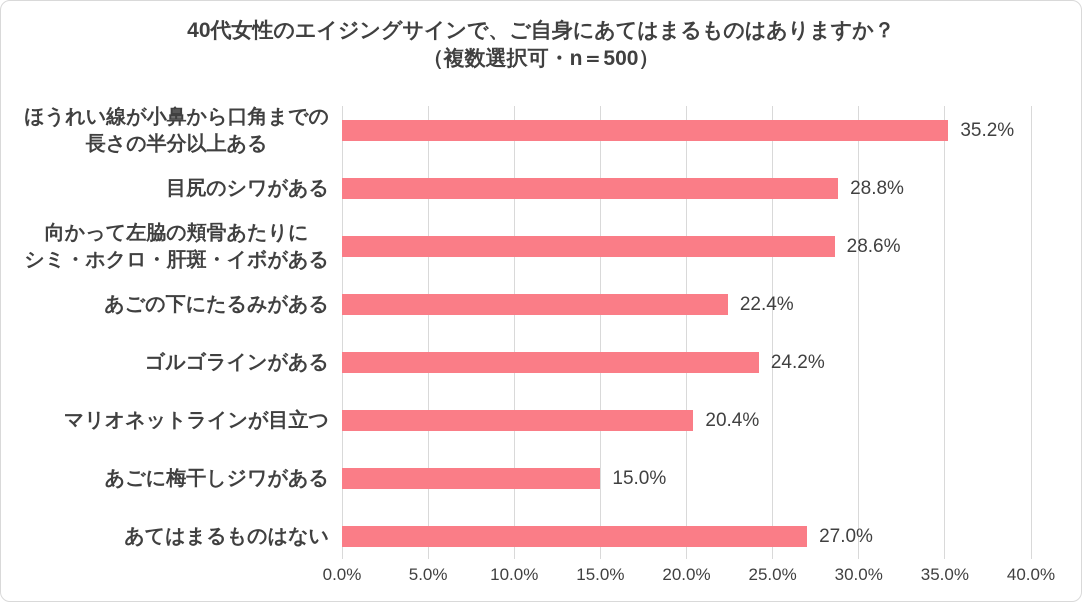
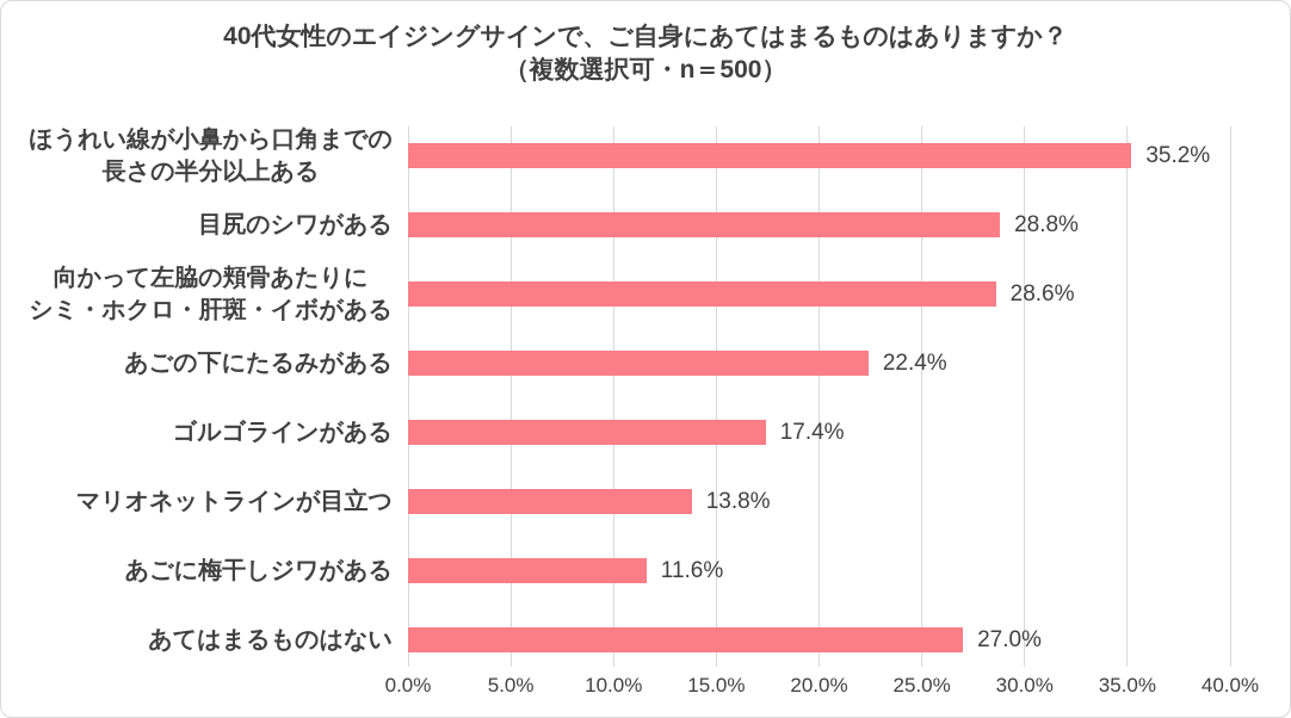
ゴルゴラインがある: 24.2% -> 17.4%
マリオネットラインが目立つ: 20.4% -> 13.8%
あごに梅干しジワがある: 15.0% -> 11.6%
